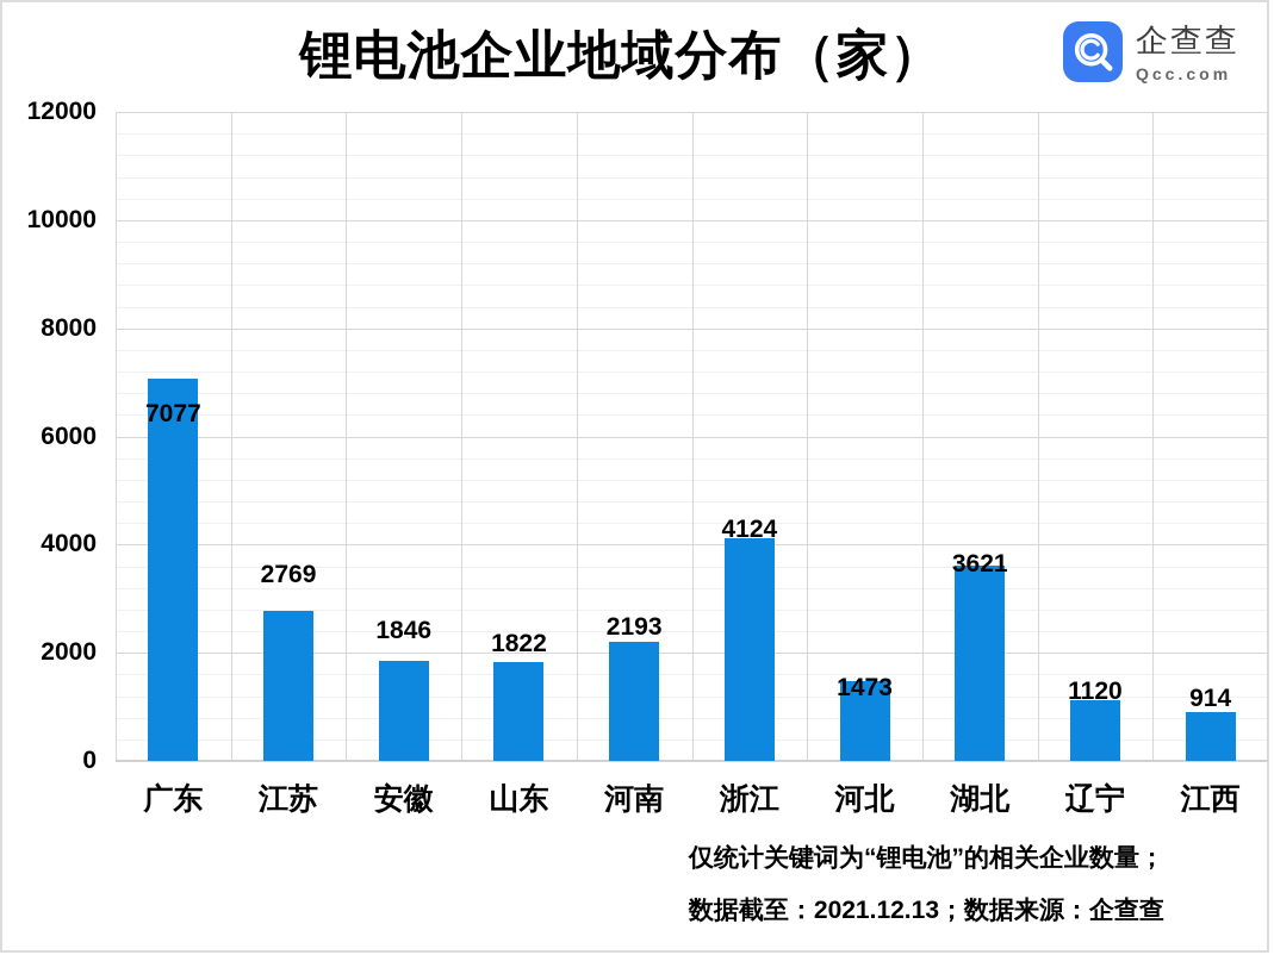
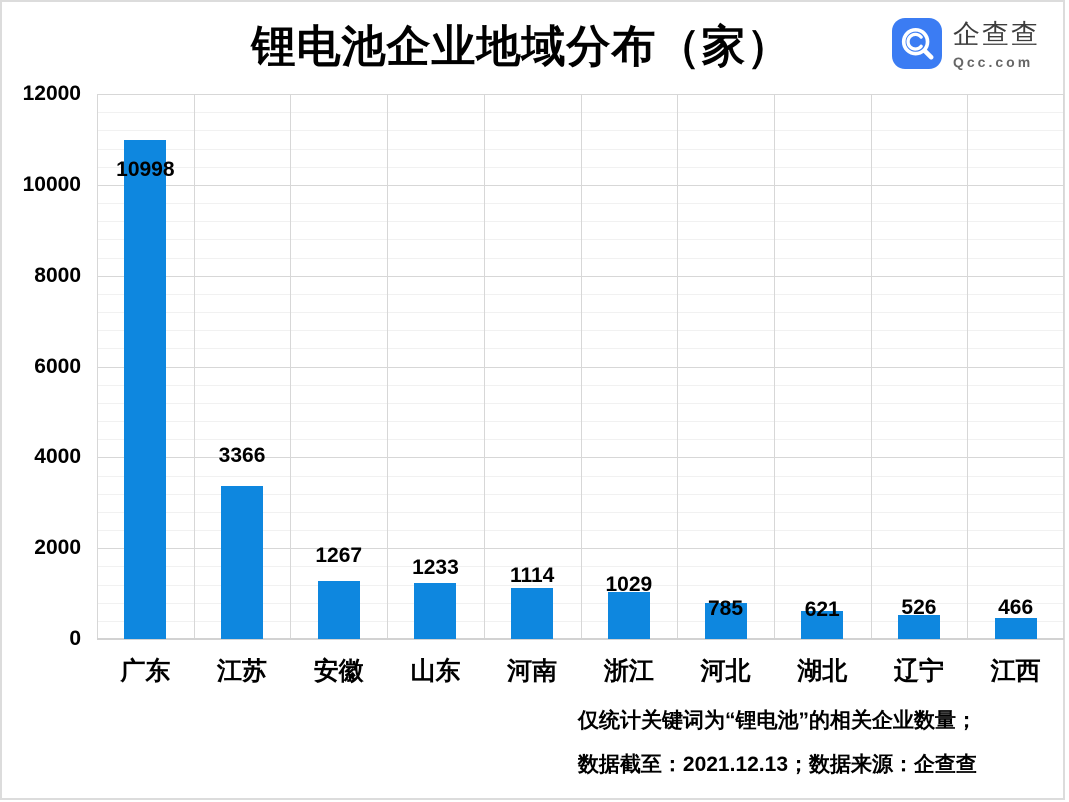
广东: 7077 -> 10998
江苏: 2769 -> 3366
安徽: 1846 -> 1267
山东: 1822 -> 1233
河南: 2193 -> 1114
浙江: 4124 -> 1029
河北: 1473 -> 785
湖北: 3621 -> 621
辽宁: 1120 -> 526
江西: 914 -> 466
